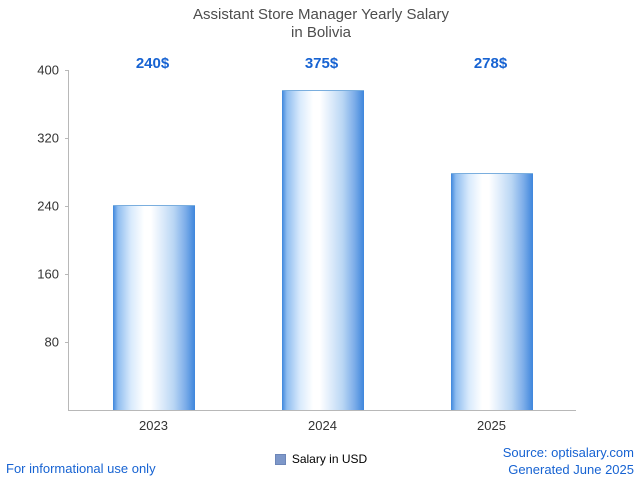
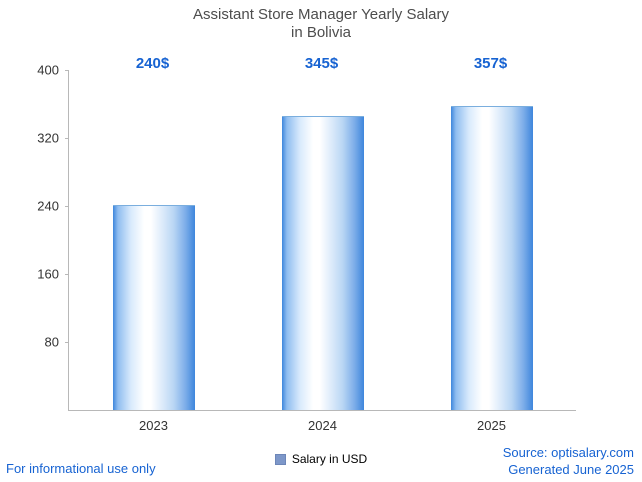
2024: 375 -> 345
2025: 278 -> 357
